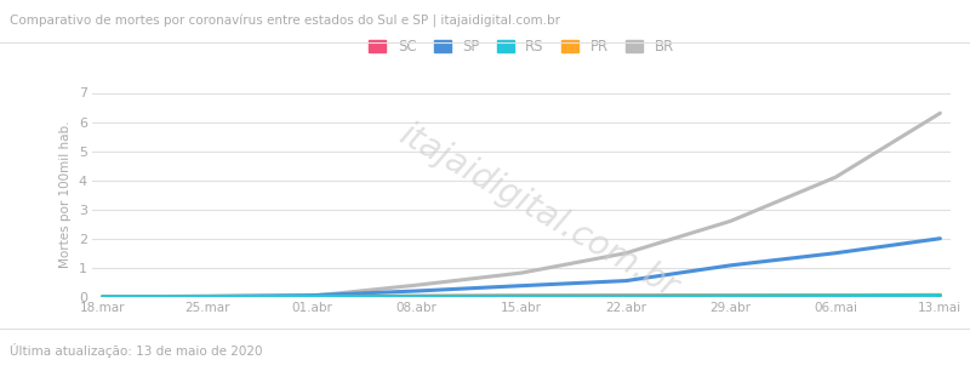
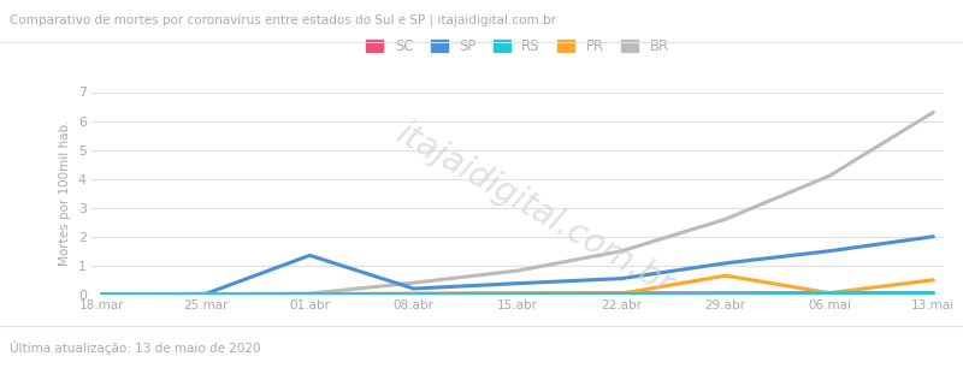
SP/01.abr: 0.05 -> 1.35
PR/29.abr: 0.04 -> 0.65
PR/13.mai: 0.06 -> 0.50
